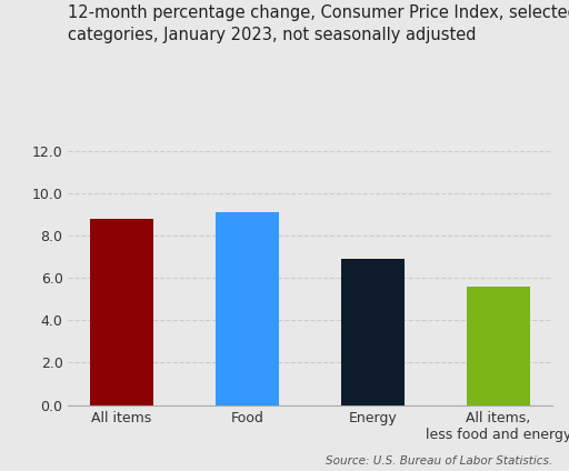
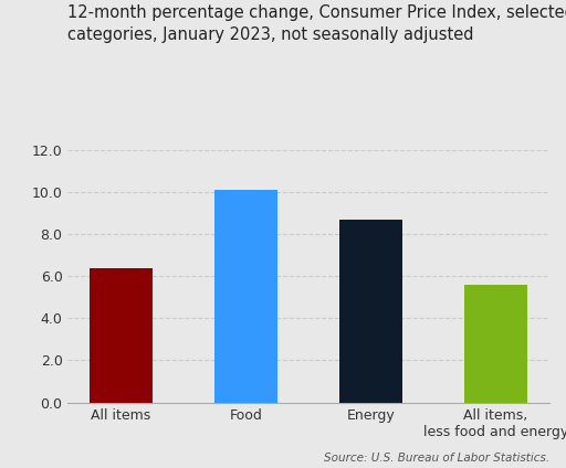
All items: 8.8 -> 6.4
Food: 9.1 -> 10.1
Energy: 6.9 -> 8.7
